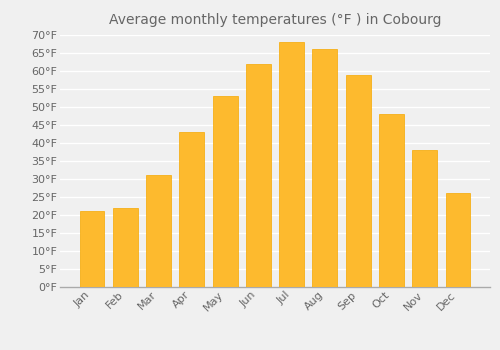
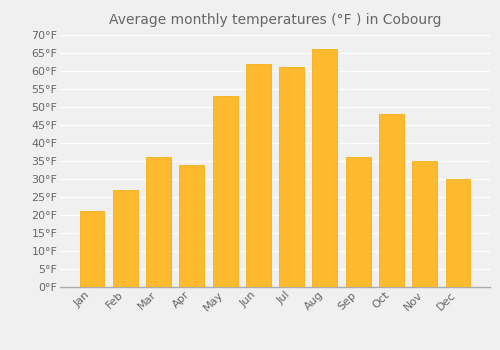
Feb: 22°F -> 27°F
Mar: 31°F -> 36°F
Apr: 43°F -> 34°F
Jul: 68°F -> 61°F
Sep: 59°F -> 36°F
Nov: 38°F -> 35°F
Dec: 26°F -> 30°F
